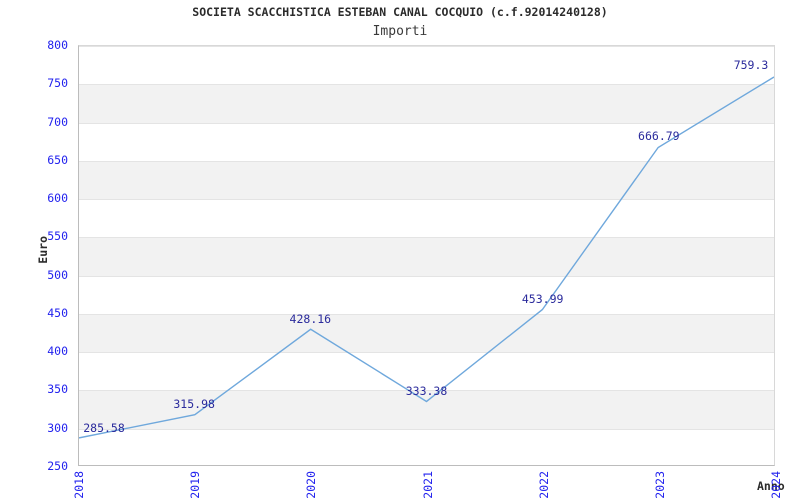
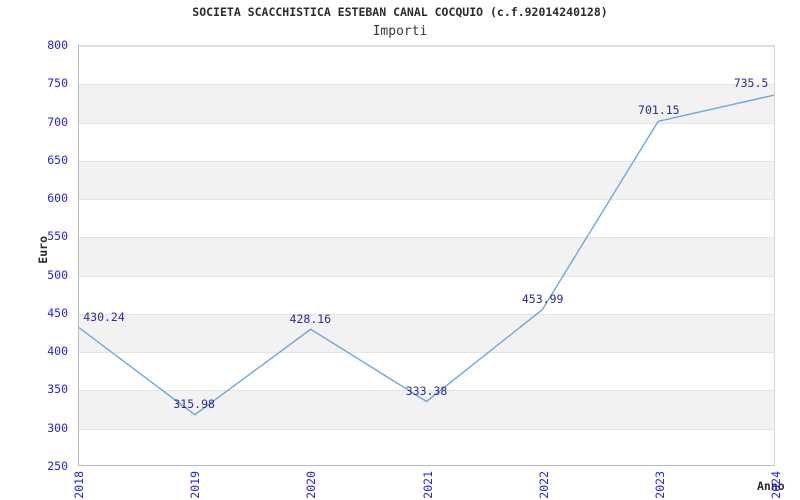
2018: 285.58 -> 430.24
2023: 666.79 -> 701.15
2024: 759.3 -> 735.5
